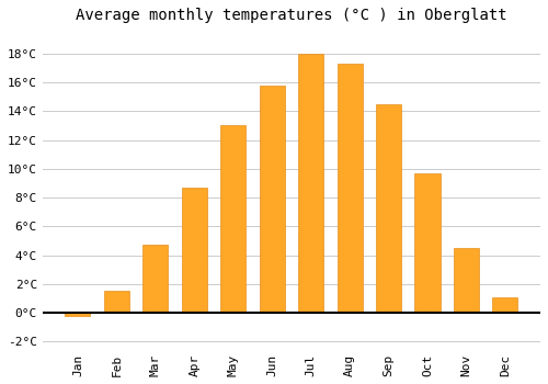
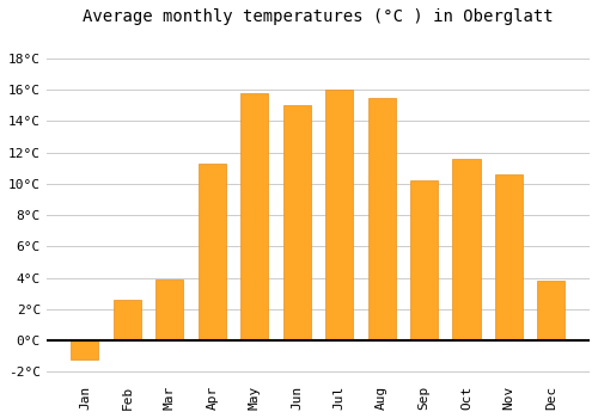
Jan: -0.2°C -> -1.2°C
Feb: 1.5°C -> 2.6°C
Mar: 4.7°C -> 3.9°C
Apr: 8.7°C -> 11.3°C
May: 13.0°C -> 15.8°C
Jun: 15.8°C -> 15.0°C
Jul: 18.0°C -> 16.0°C
Aug: 17.3°C -> 15.5°C
Sep: 14.5°C -> 10.2°C
Oct: 9.7°C -> 11.6°C
Nov: 4.5°C -> 10.6°C
Dec: 1.1°C -> 3.8°C
